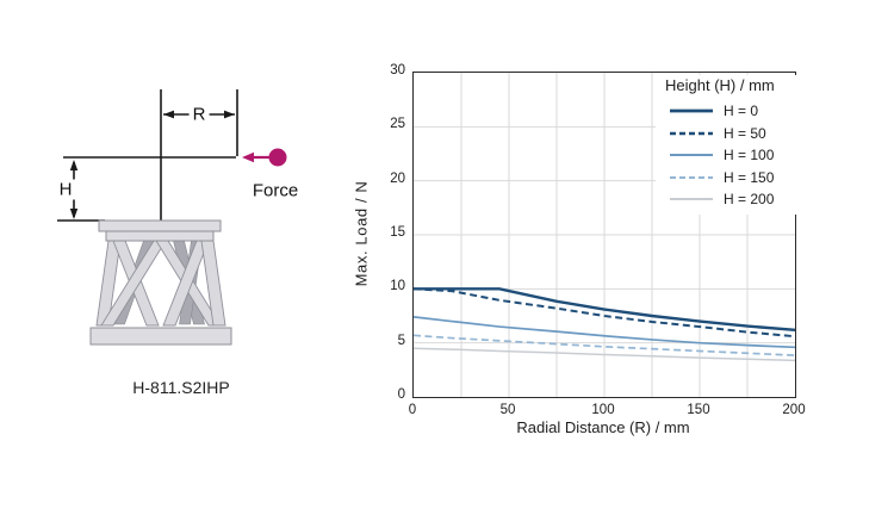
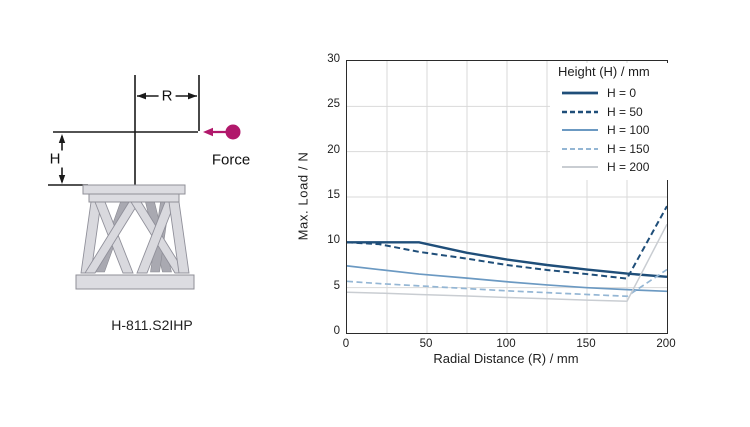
H = 50/200: 6 -> 14
H = 150/200: 4 -> 7
H = 200/200: 3 -> 12
